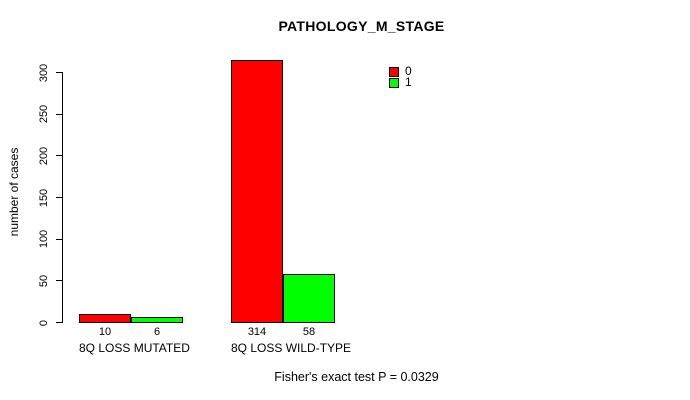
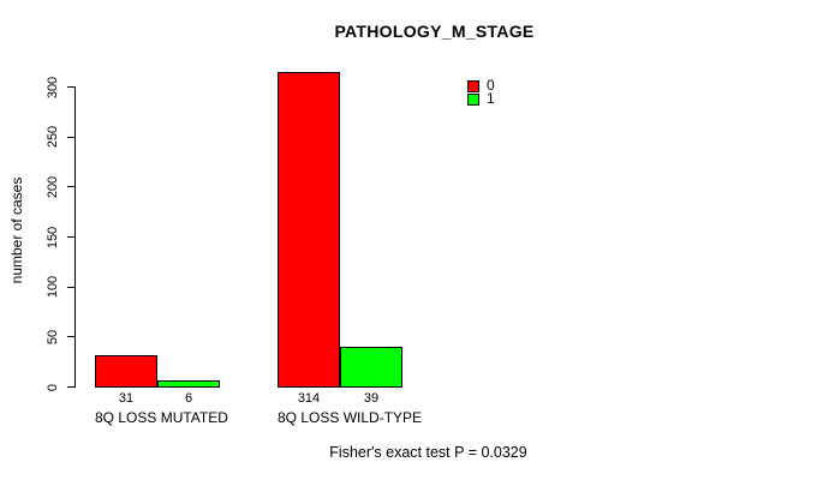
0/8Q LOSS MUTATED: 10 -> 31
1/8Q LOSS WILD-TYPE: 58 -> 39
